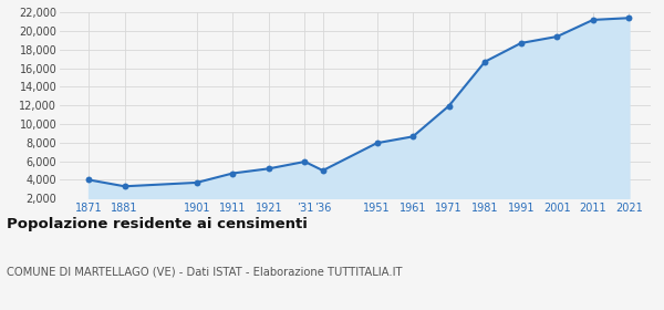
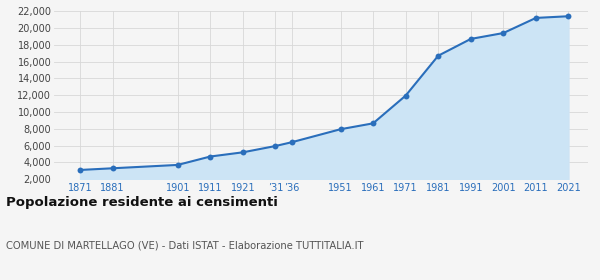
1871: 4,000 -> 3,100
’36: 5,000 -> 6,400
